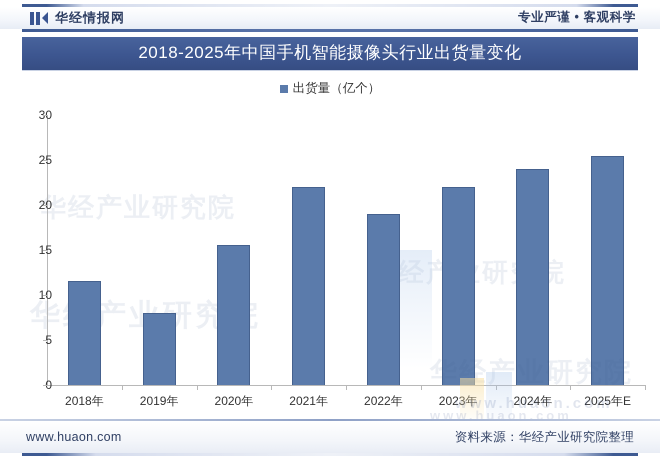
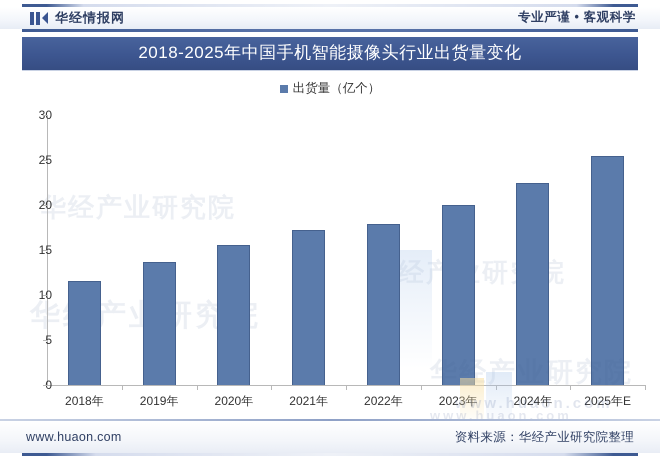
2019年: 8 -> 14
2021年: 22 -> 17
2022年: 19 -> 18
2023年: 22 -> 20
2024年: 24 -> 22
